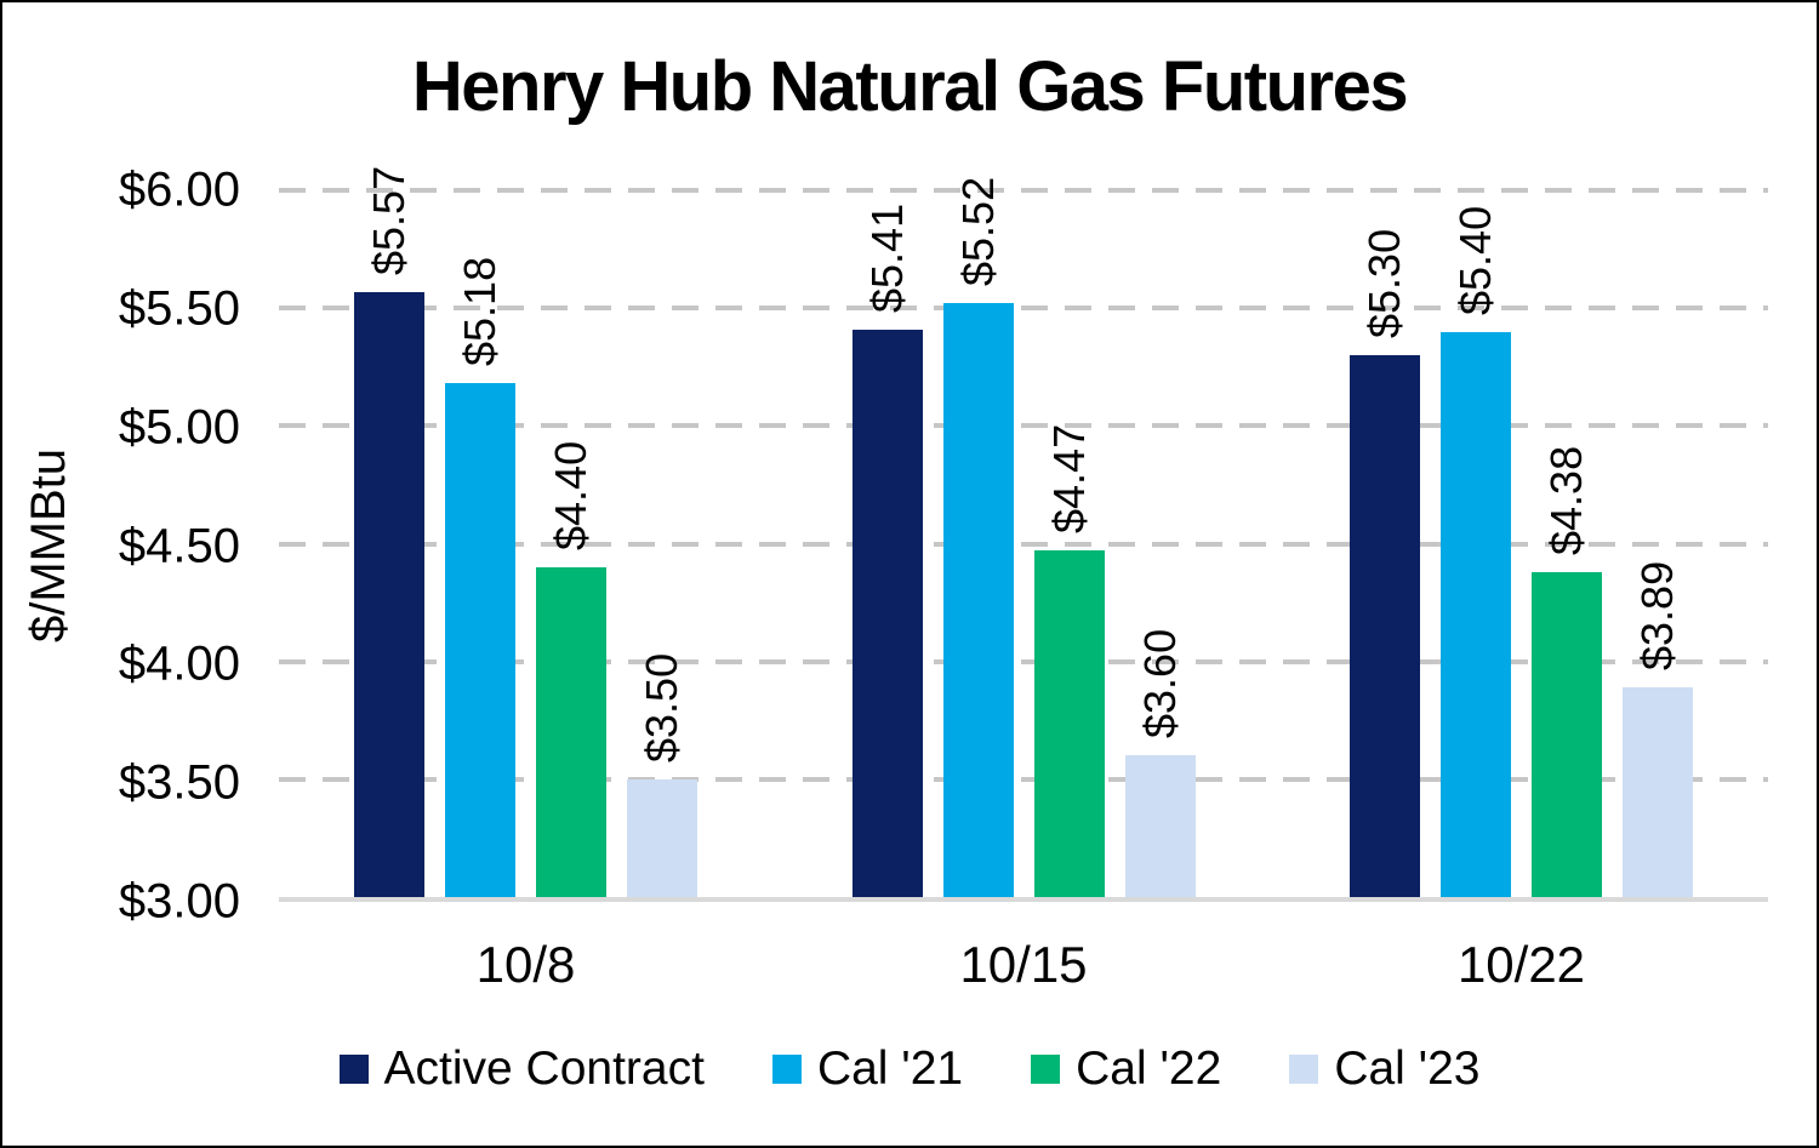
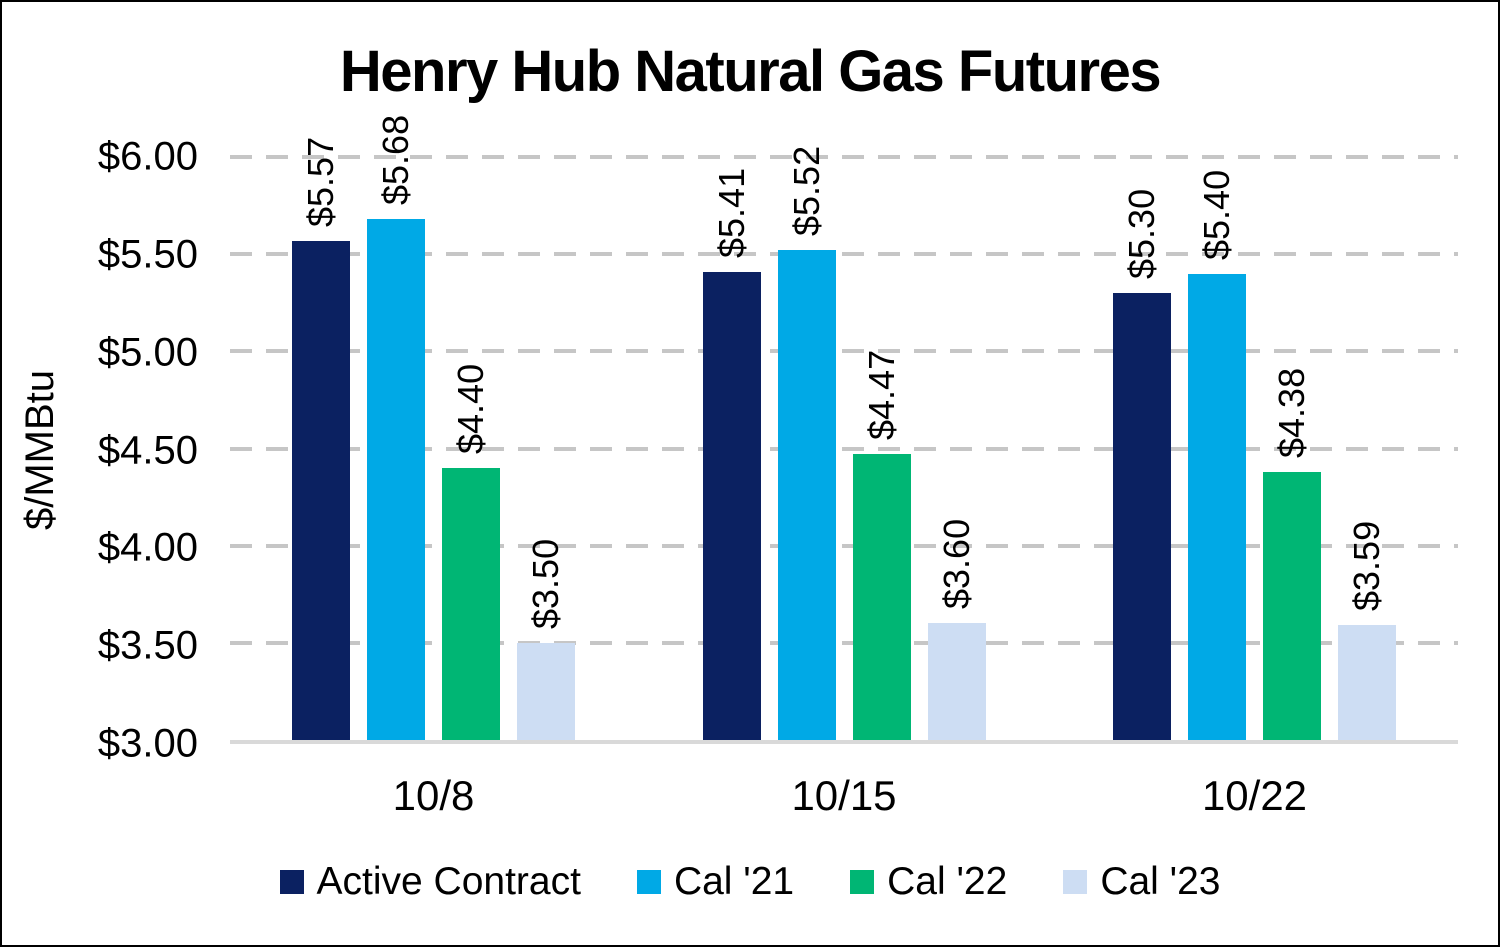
Cal '21/10/8: $5.18 -> $5.68
Cal '23/10/22: $3.89 -> $3.59
